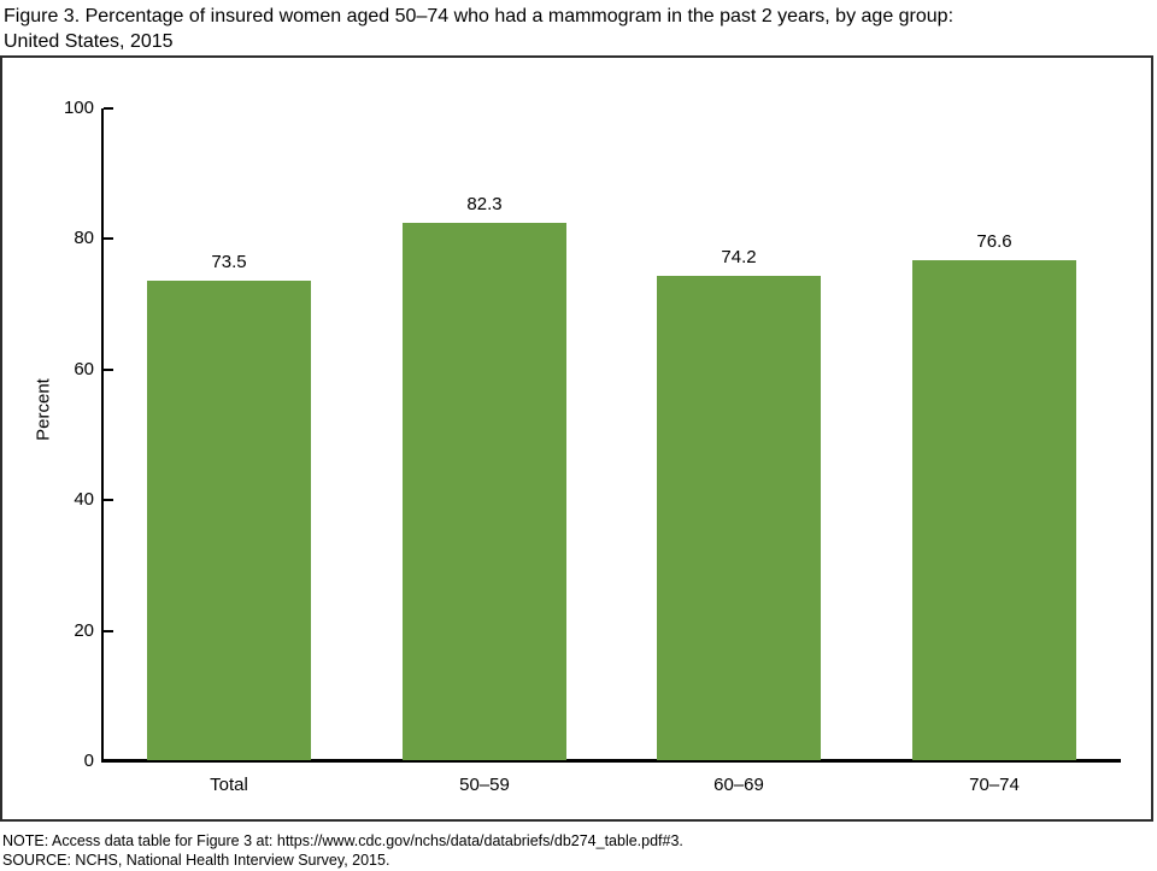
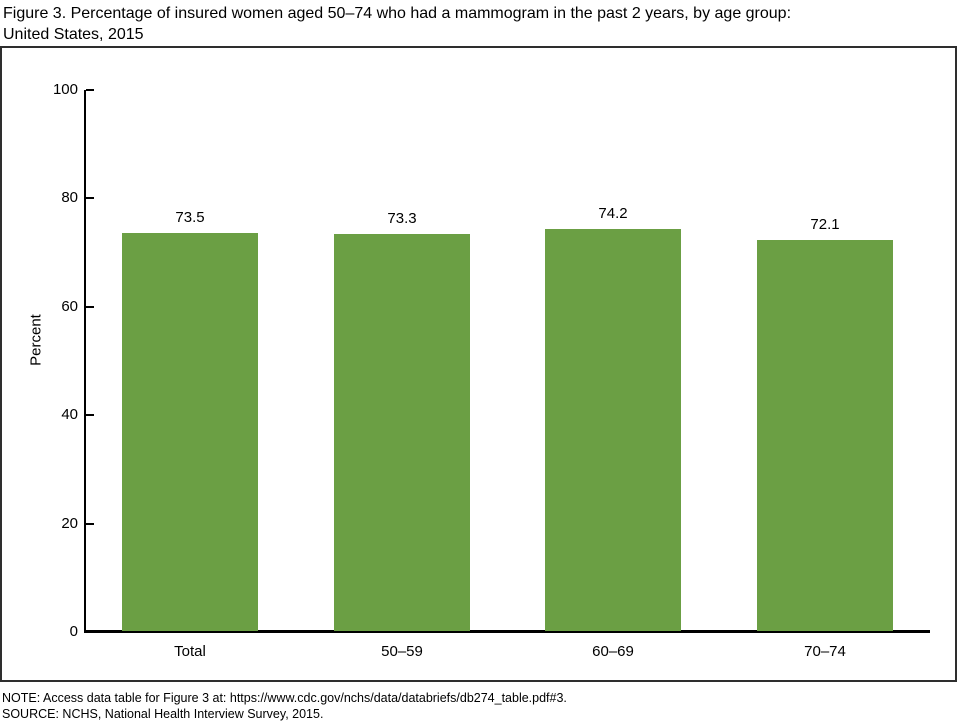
50–59: 82.3 -> 73.3
70–74: 76.6 -> 72.1
